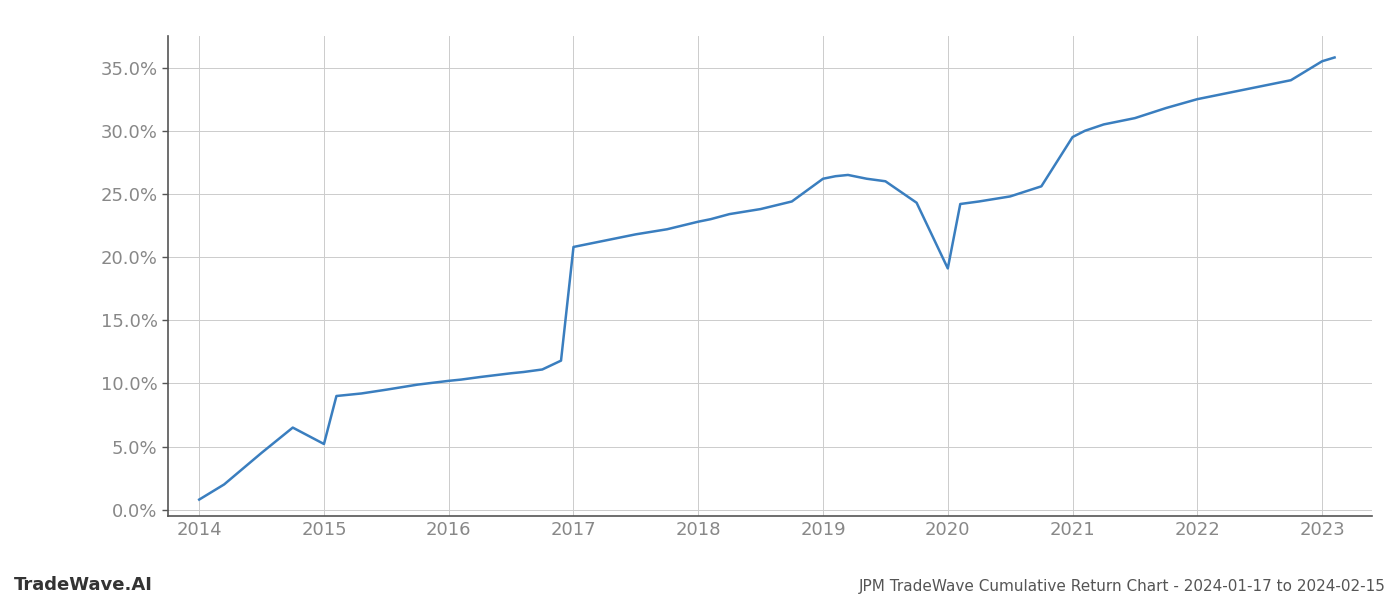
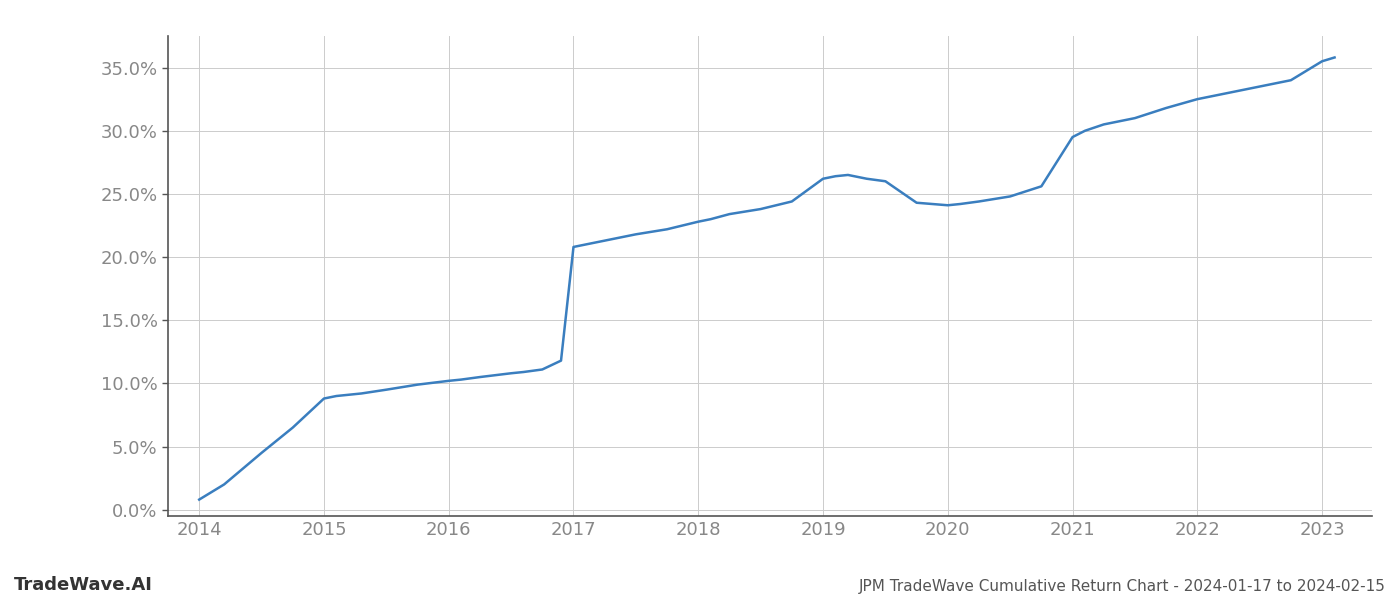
2015: 5.2% -> 8.8%
2020: 19.1% -> 24.1%
